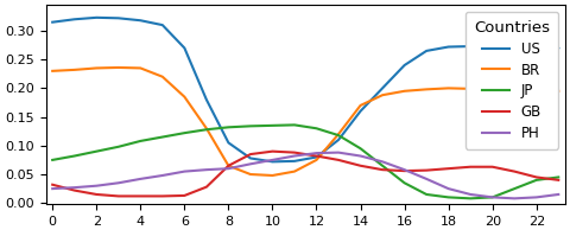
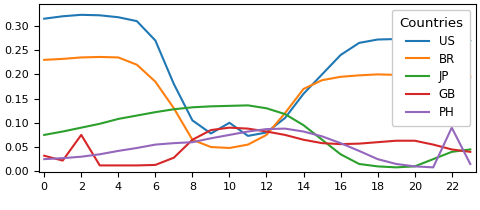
GB/2: 0.015 -> 0.075
US/10: 0.072 -> 0.100
PH/22: 0.010 -> 0.090
